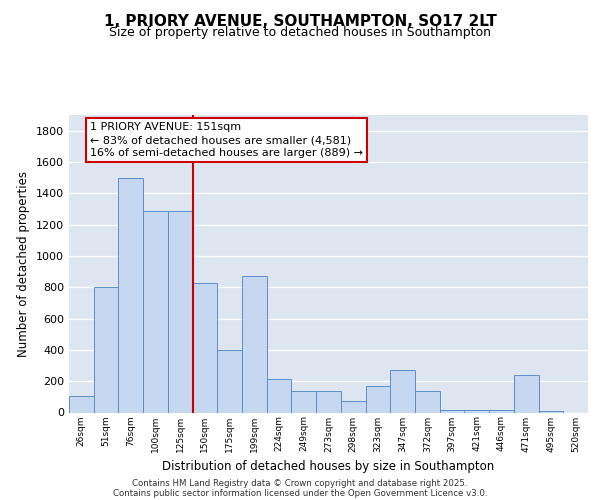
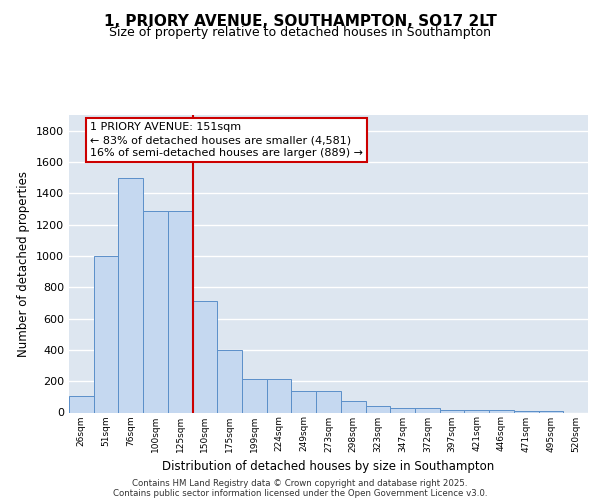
51sqm: 800 -> 1000
150sqm: 830 -> 710
199sqm: 870 -> 220
323sqm: 170 -> 40
347sqm: 270 -> 30
372sqm: 140 -> 30
471sqm: 240 -> 10
